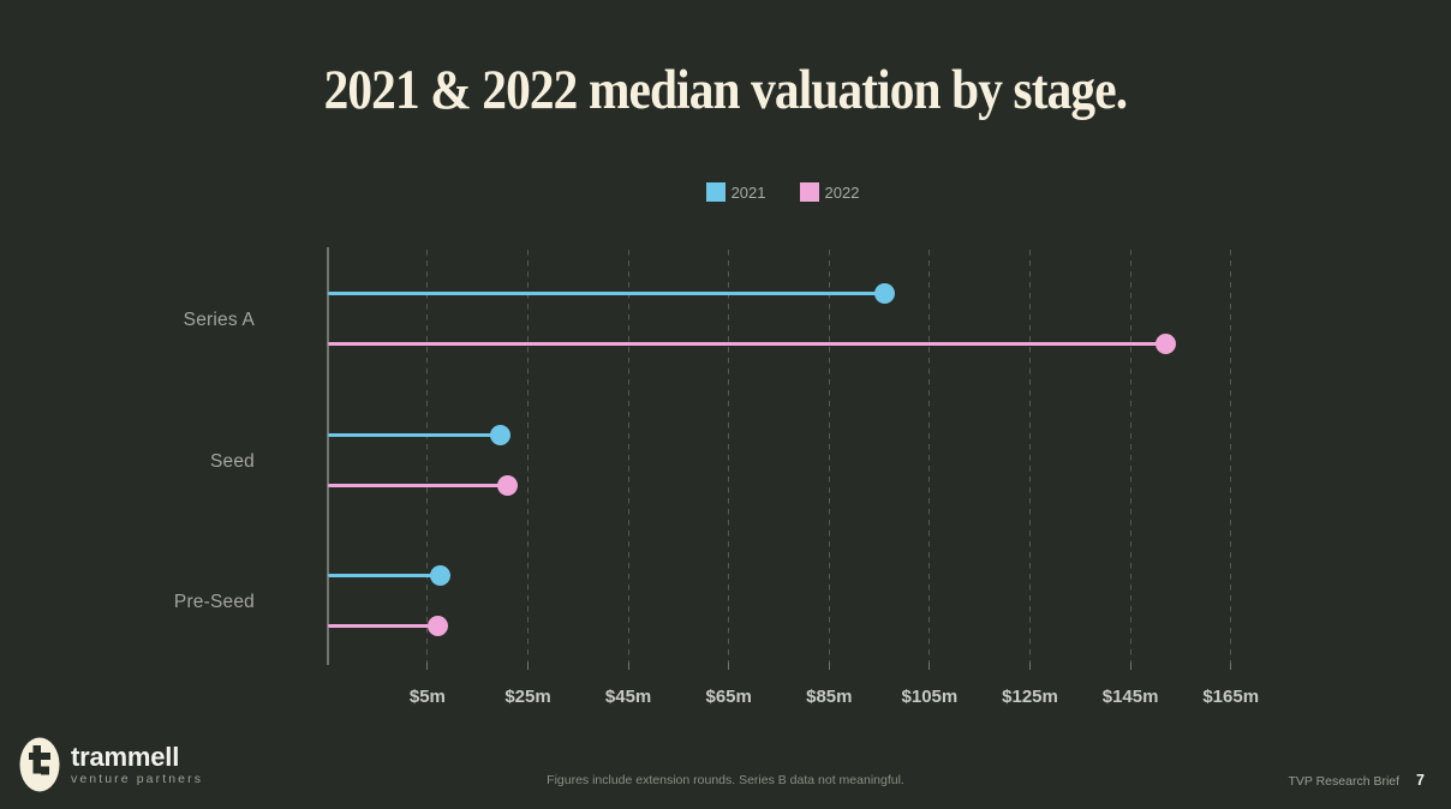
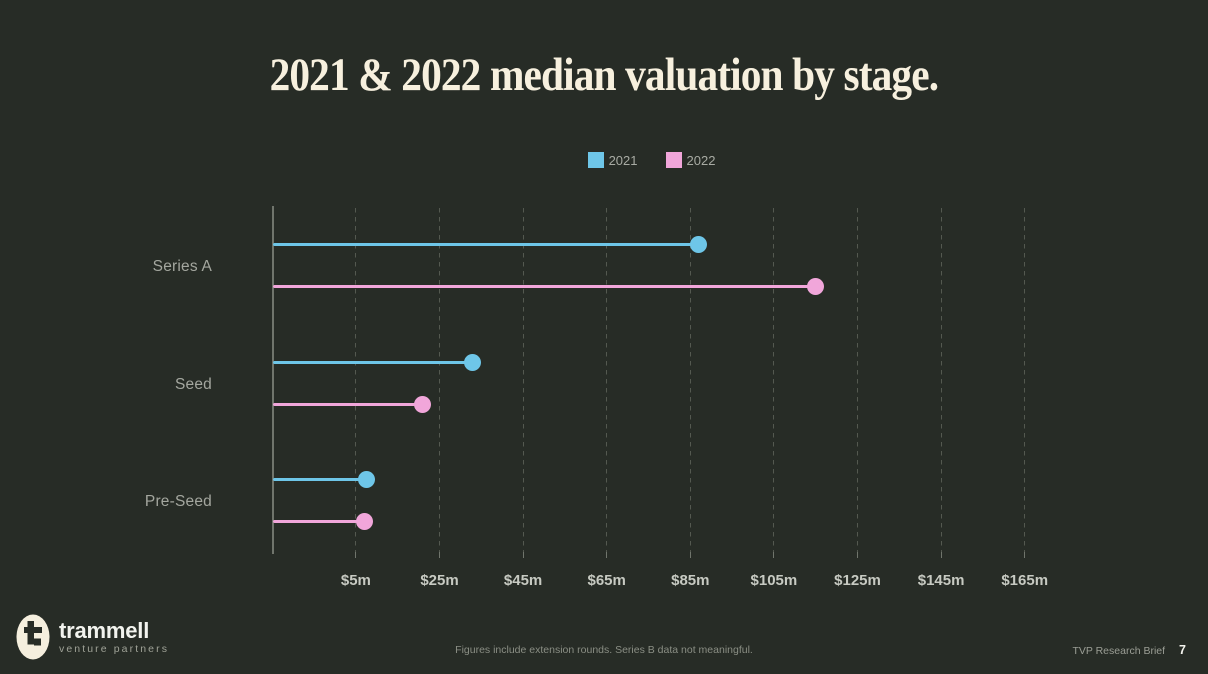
2021/Series A: $96m -> $87m
2022/Series A: $152m -> $115m
2021/Seed: $20m -> $33m
